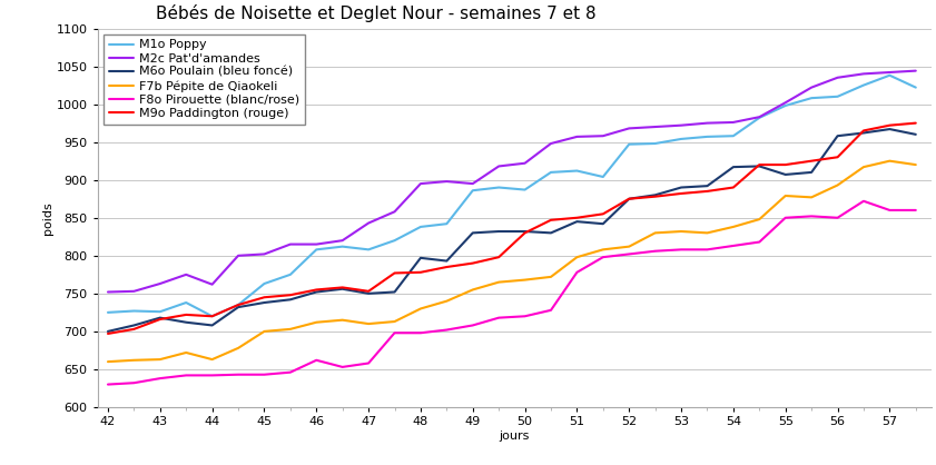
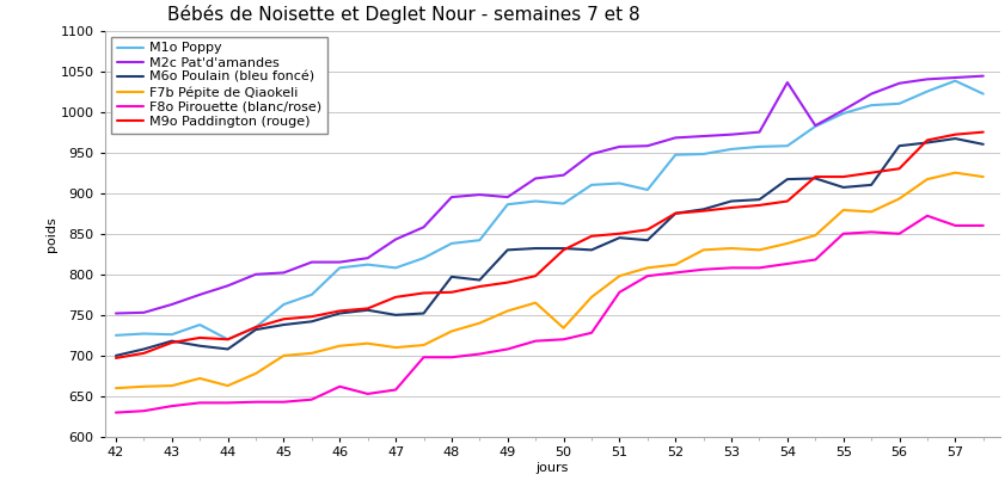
M2c Pat'd'amandes/44: 762 -> 786
M9o Paddington (rouge)/47: 753 -> 772
F7b Pépite de Qiaokeli/50: 768 -> 734
M2c Pat'd'amandes/54: 976 -> 1036
